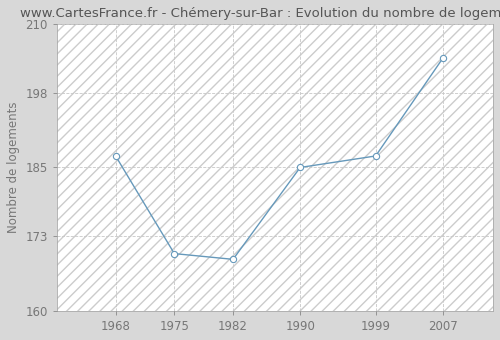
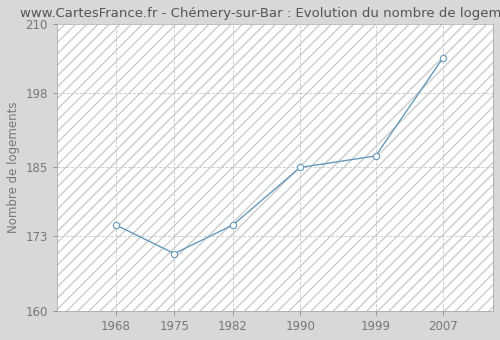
1968: 187 -> 175
1982: 169 -> 175
